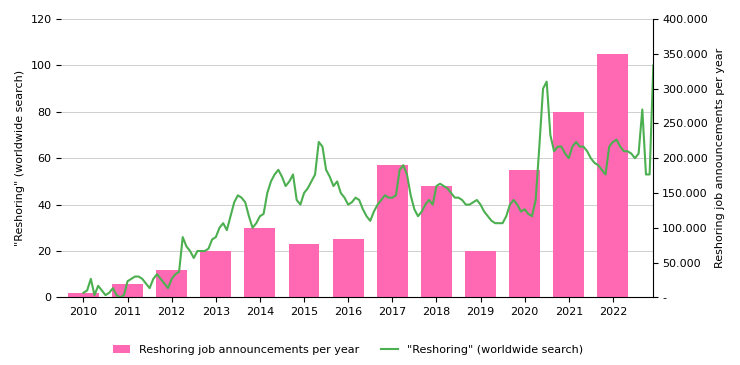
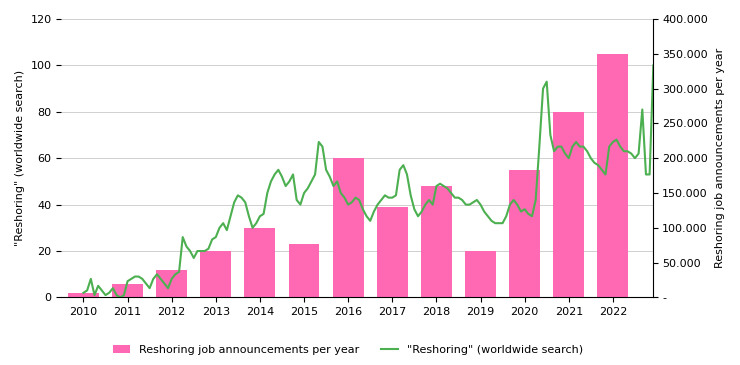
Reshoring job announcements per year/2016: 25 -> 60
Reshoring job announcements per year/2017: 57 -> 39
